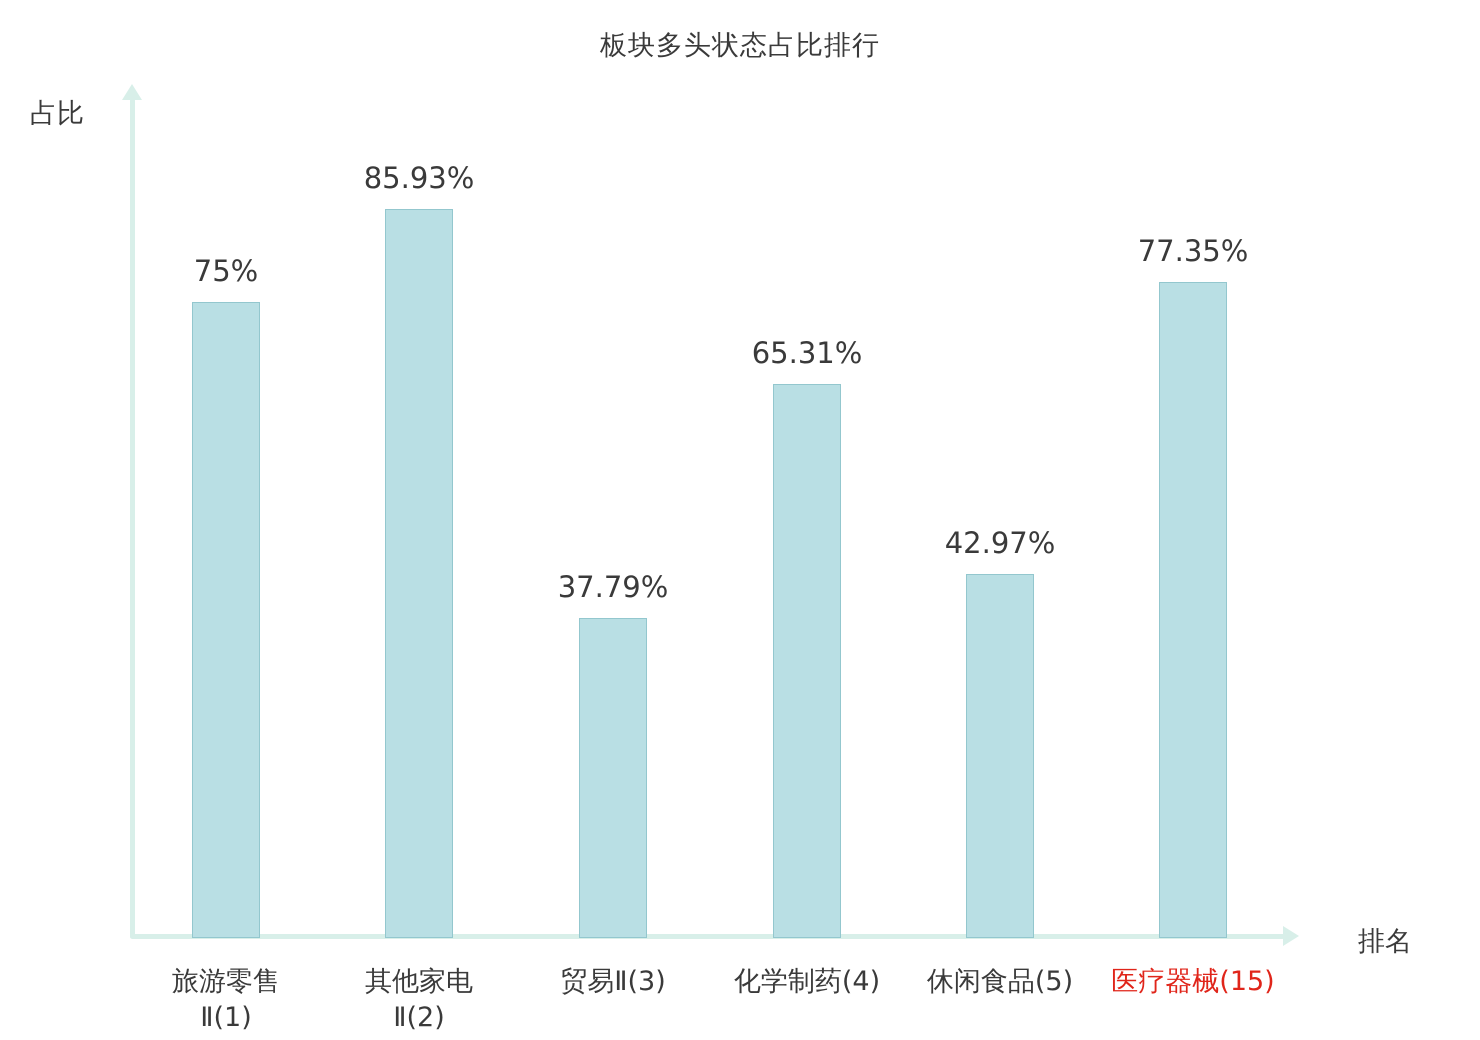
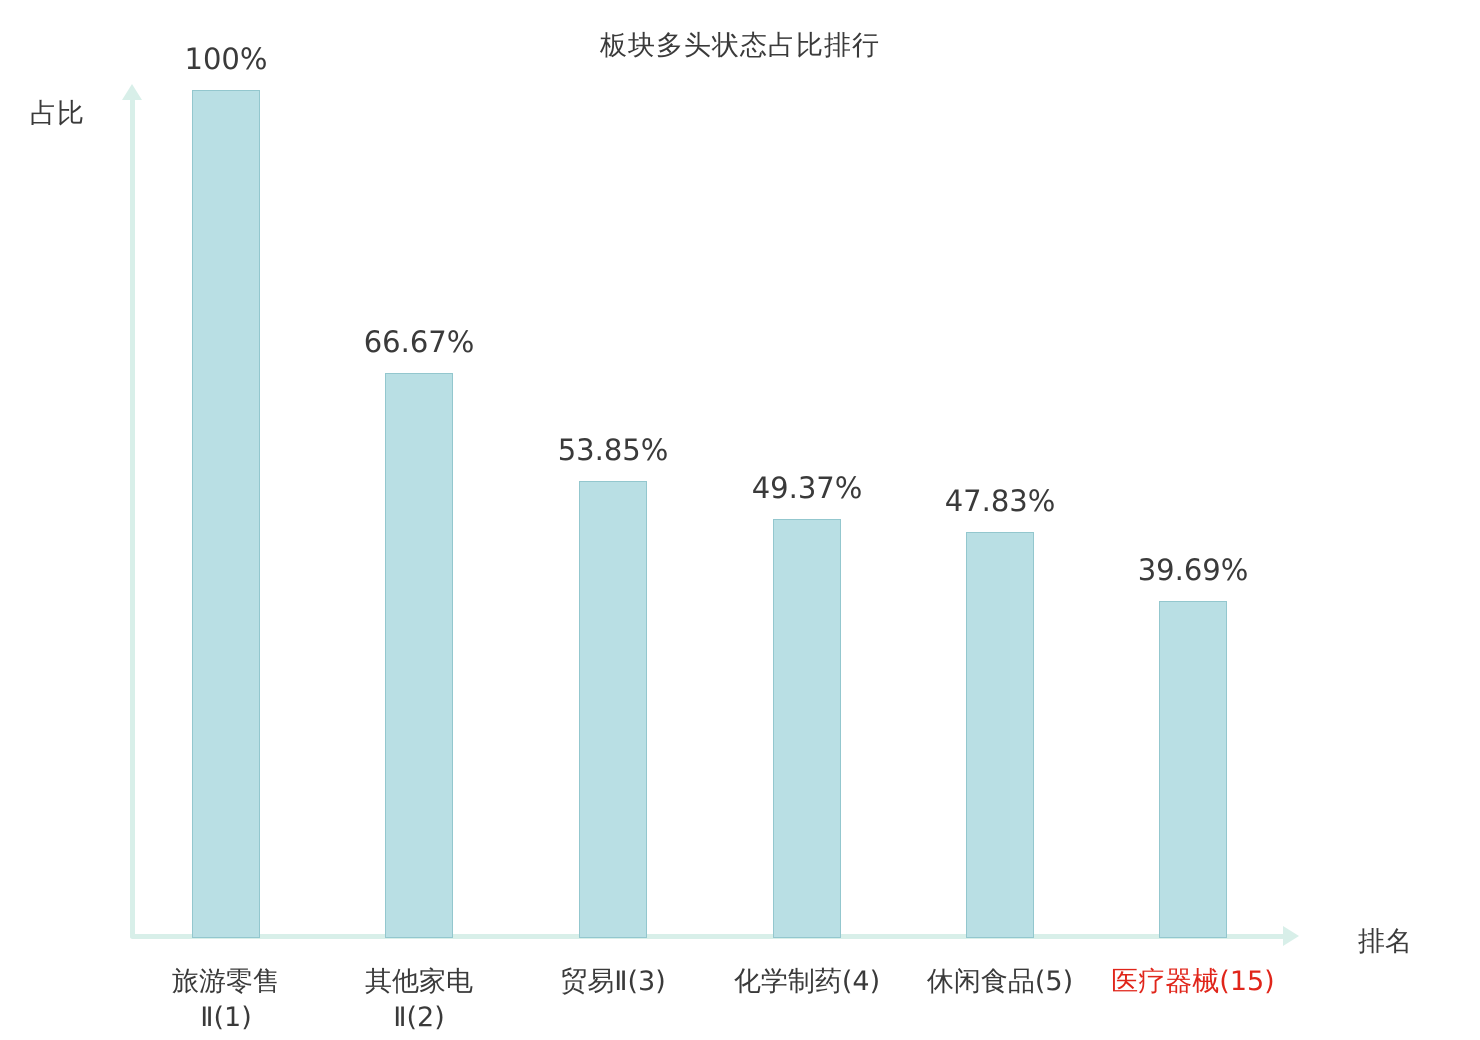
旅游零售 Ⅱ(1): 75% -> 100%
其他家电 Ⅱ(2): 85.93% -> 66.67%
贸易Ⅱ(3): 37.79% -> 53.85%
化学制药(4): 65.31% -> 49.37%
休闲食品(5): 42.97% -> 47.83%
医疗器械(15): 77.35% -> 39.69%
